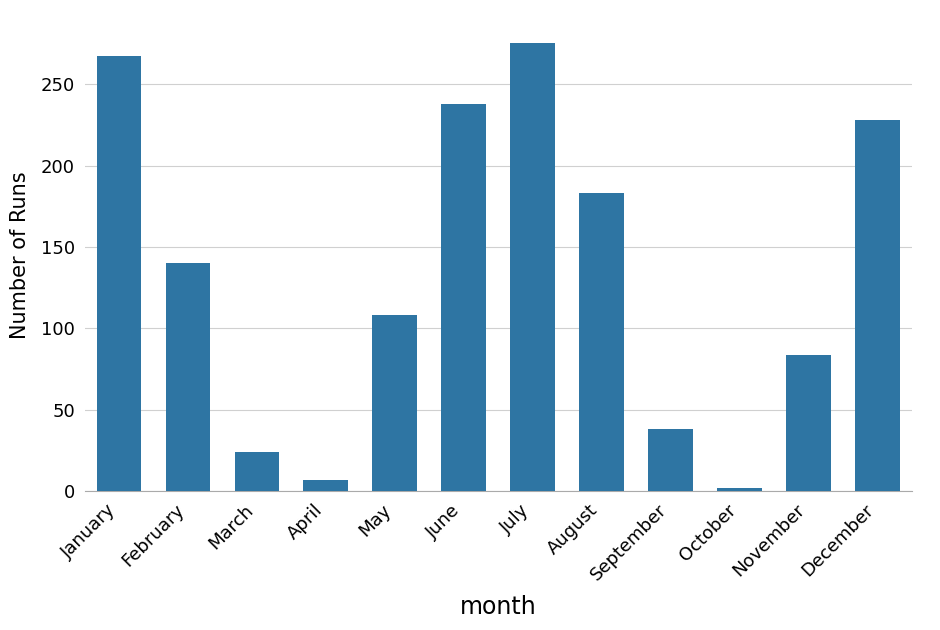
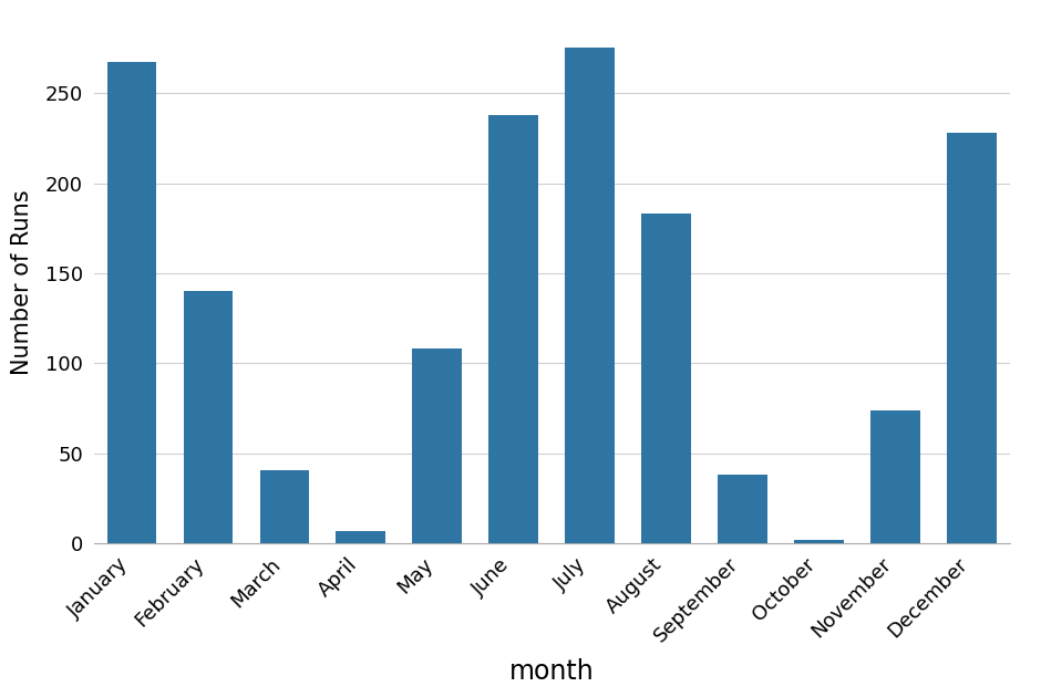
March: 24 -> 41
November: 84 -> 74
